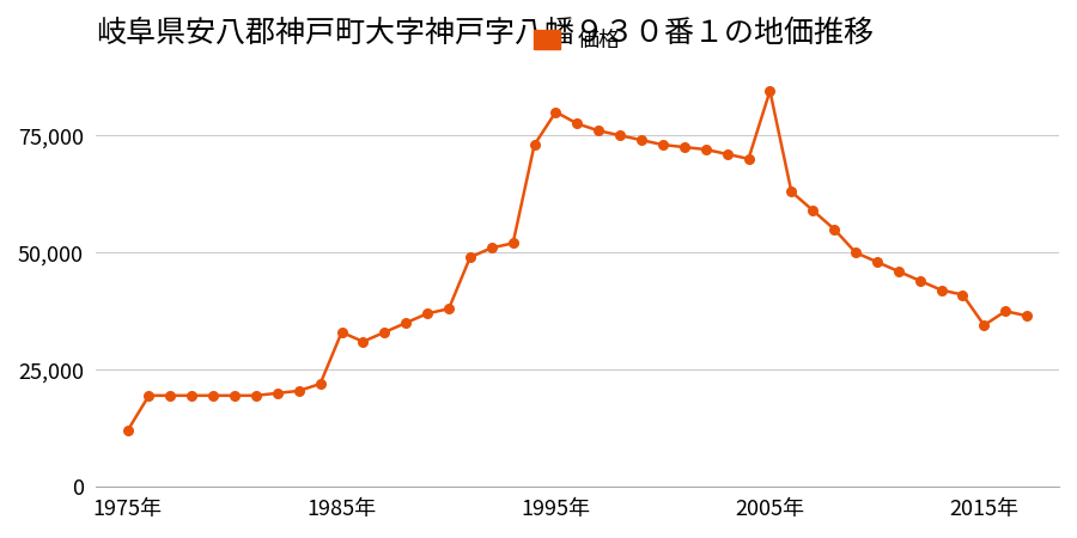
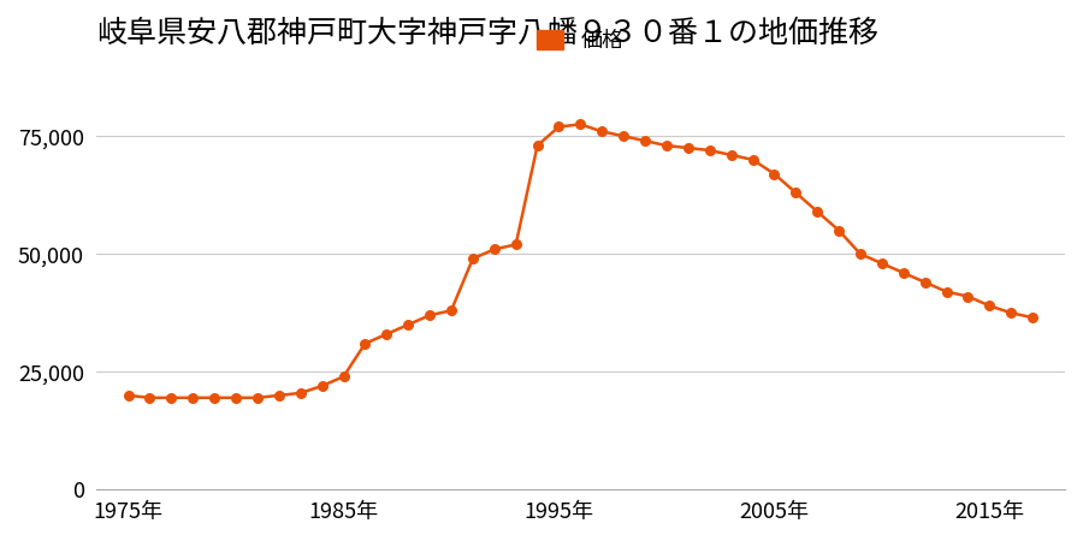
1975年: 12,000 -> 20,000
1985年: 33,000 -> 24,000
1995年: 80,000 -> 77,000
2005年: 84,500 -> 67,000
2015年: 34,500 -> 39,000
